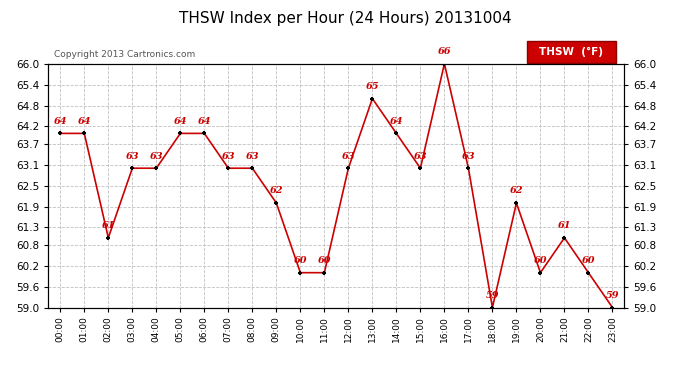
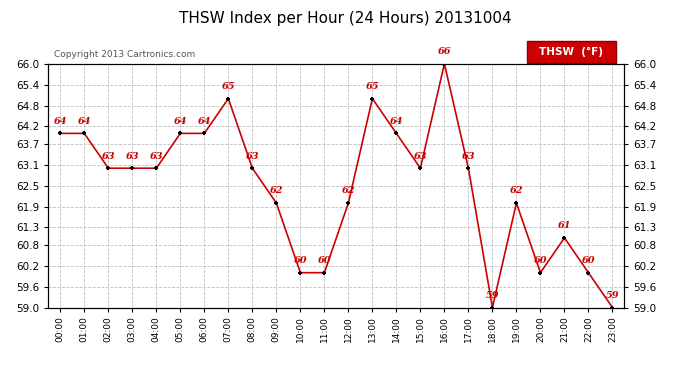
02:00: 61 -> 63
07:00: 63 -> 65
12:00: 63 -> 62
